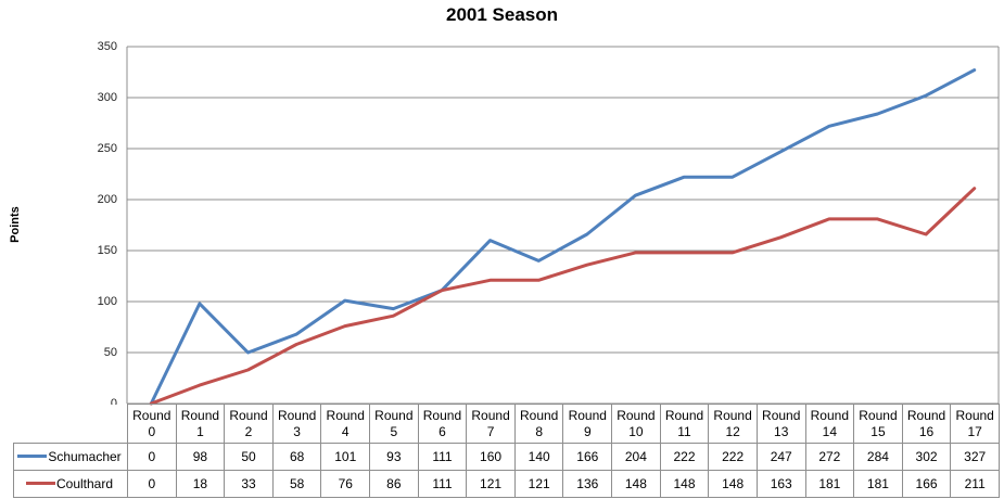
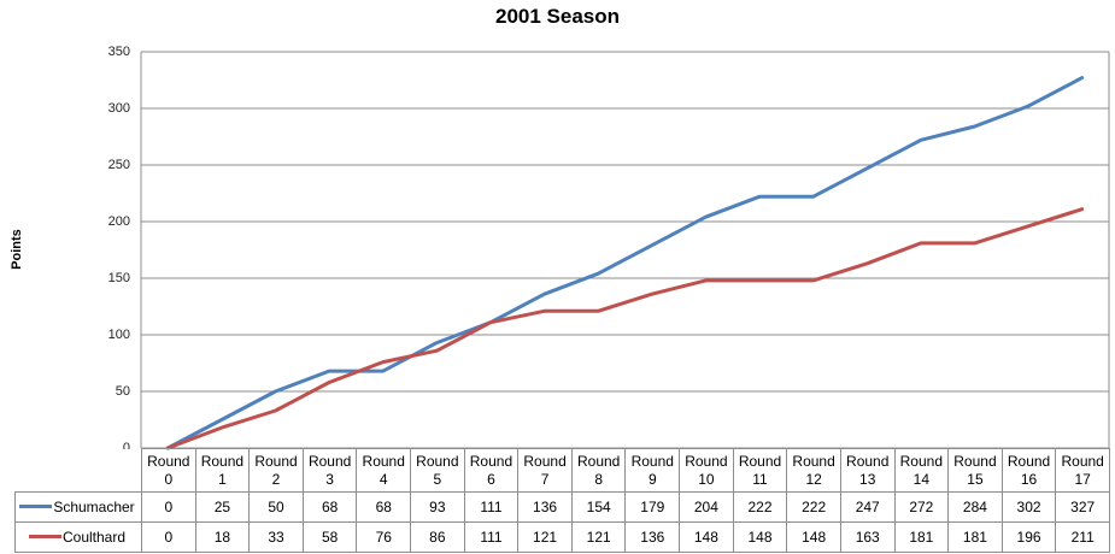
Schumacher/Round 1: 98 -> 25
Schumacher/Round 4: 101 -> 68
Schumacher/Round 7: 160 -> 136
Schumacher/Round 8: 140 -> 154
Schumacher/Round 9: 166 -> 179
Coulthard/Round 16: 166 -> 196
